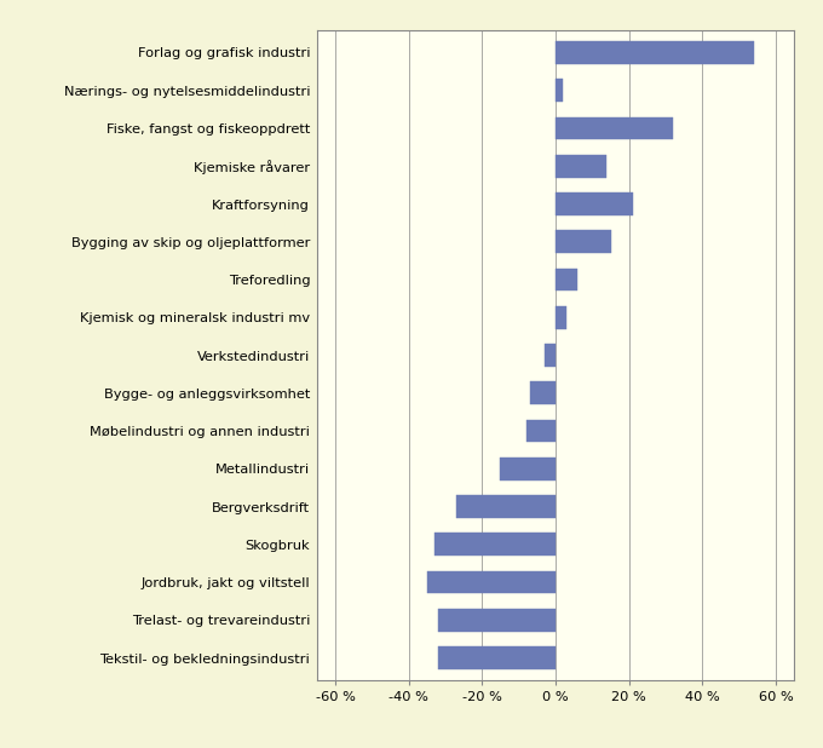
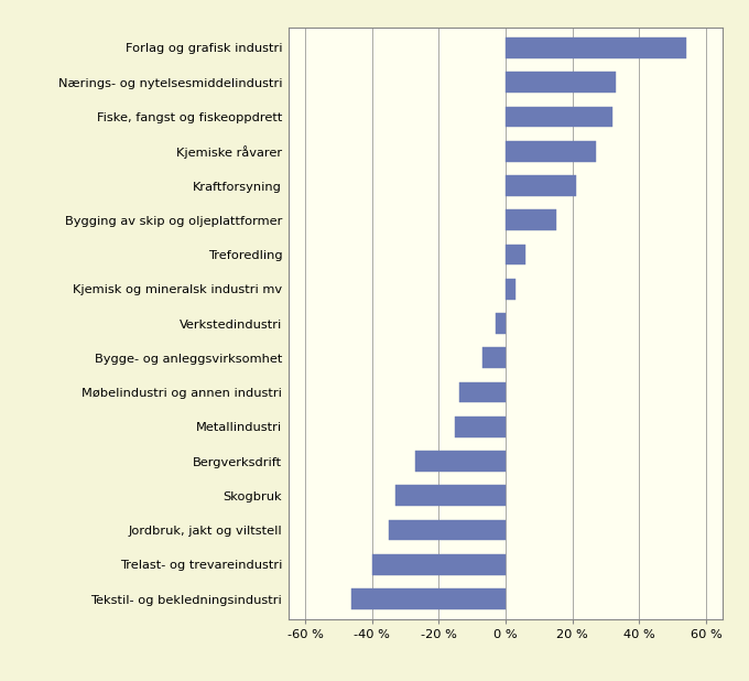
Nærings- og nytelsesmiddelindustri: 2 % -> 33 %
Kjemiske råvarer: 14 % -> 27 %
Møbelindustri og annen industri: -8 % -> -14 %
Trelast- og trevareindustri: -32 % -> -40 %
Tekstil- og bekledningsindustri: -32 % -> -46 %
